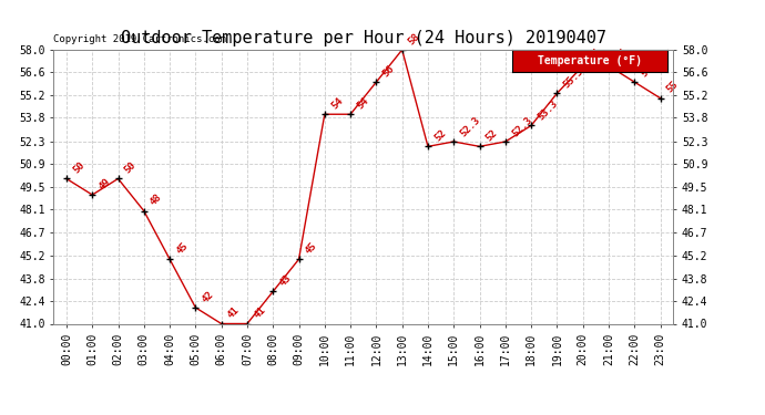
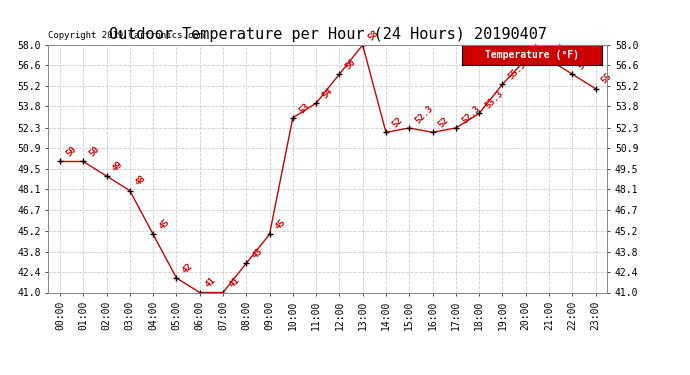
01:00: 49 -> 50
02:00: 50 -> 49
10:00: 54 -> 53
